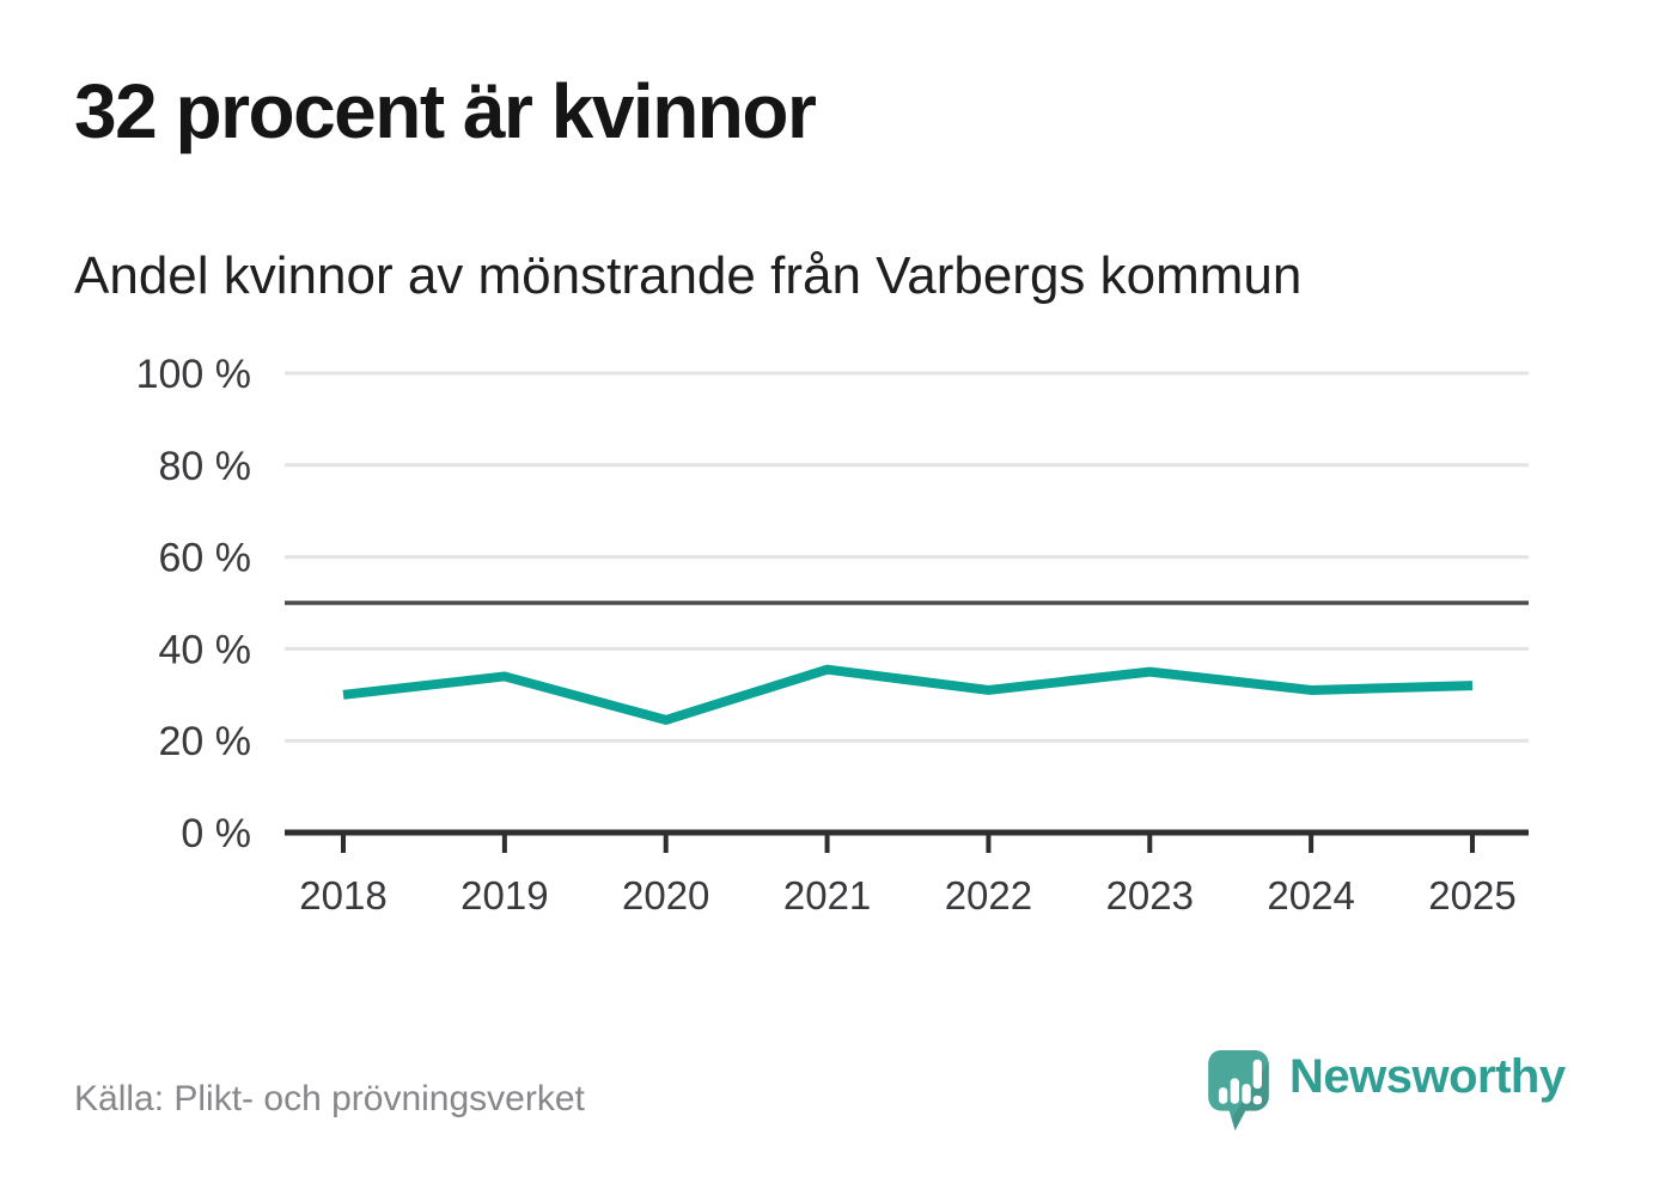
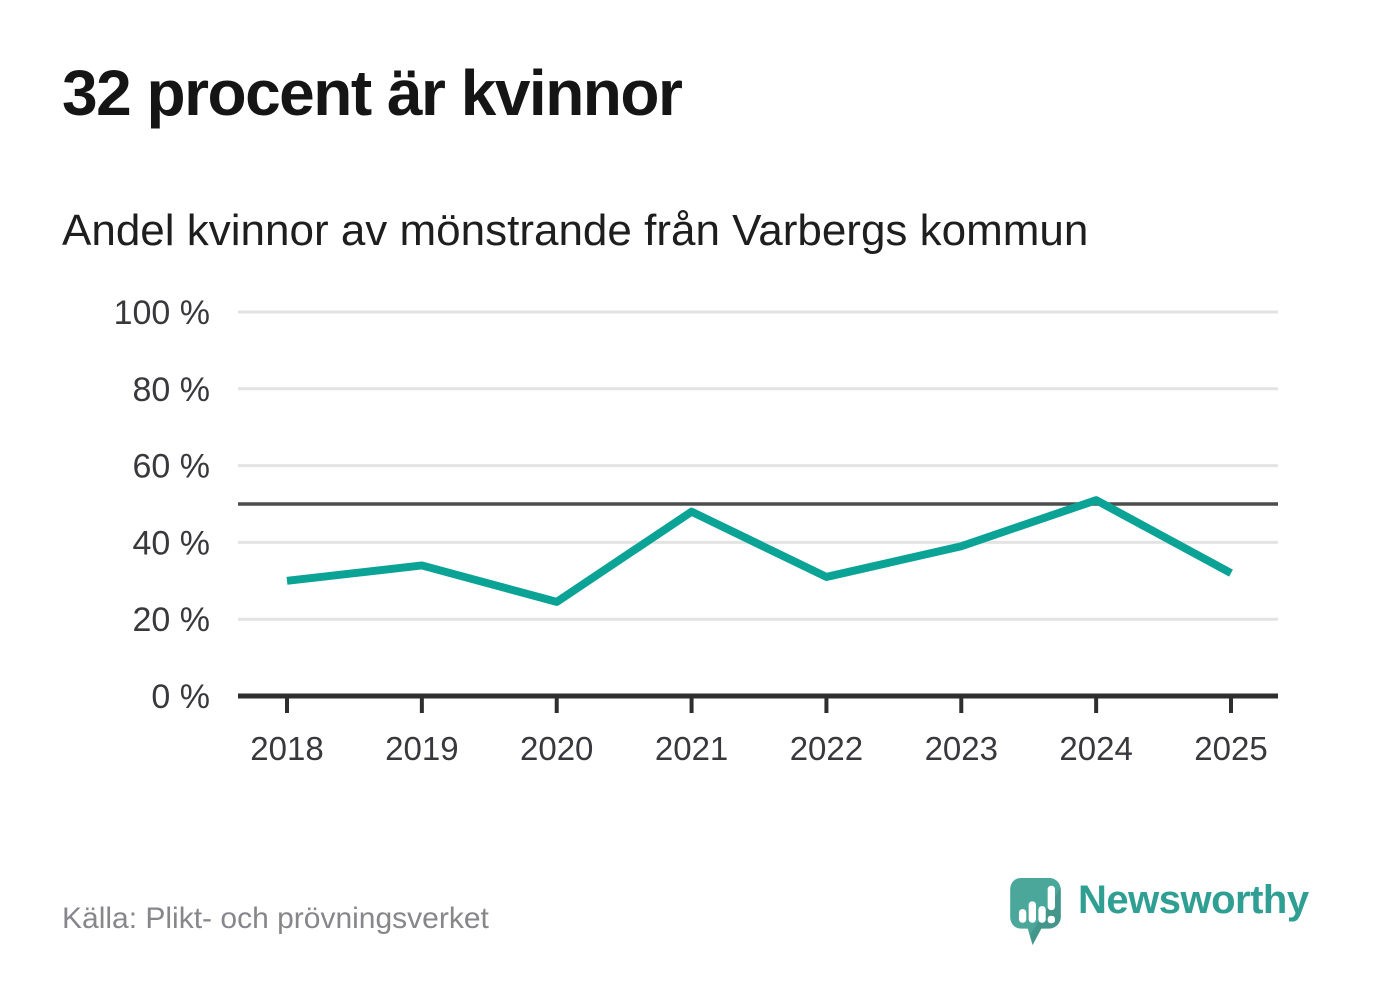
2021: 36% -> 48%
2023: 35% -> 39%
2024: 31% -> 51%
